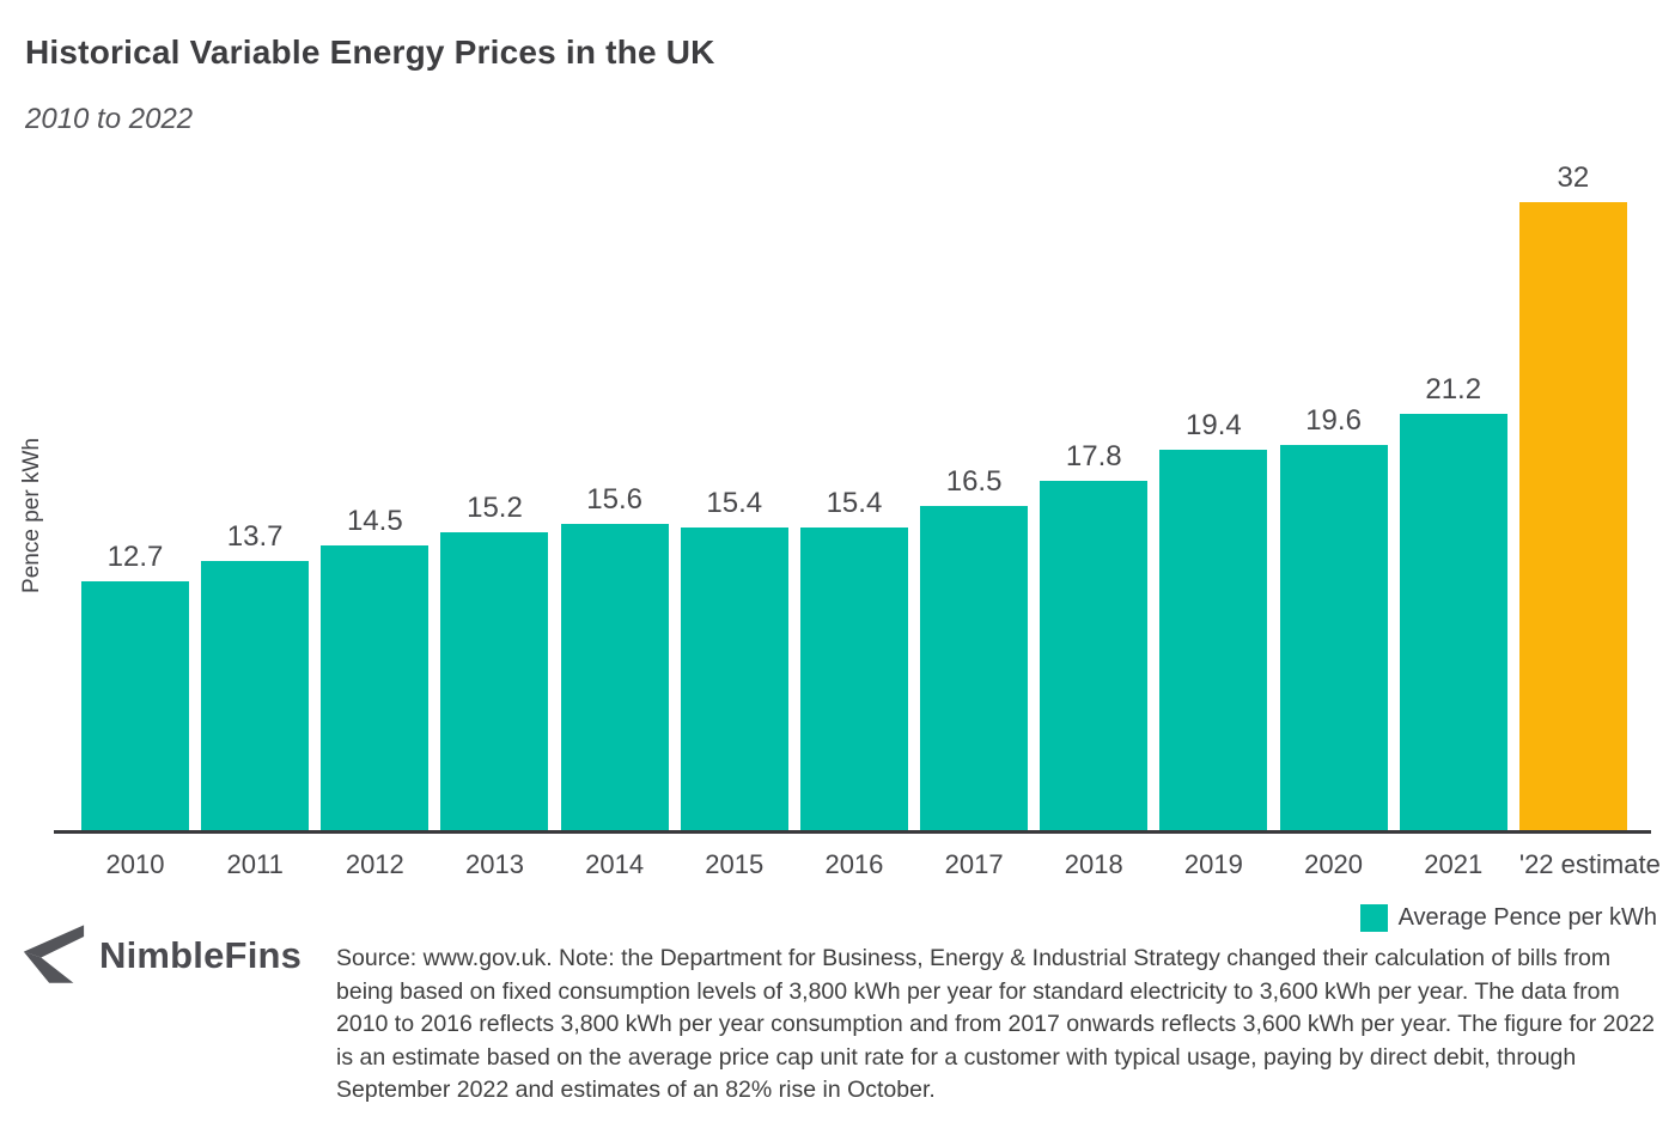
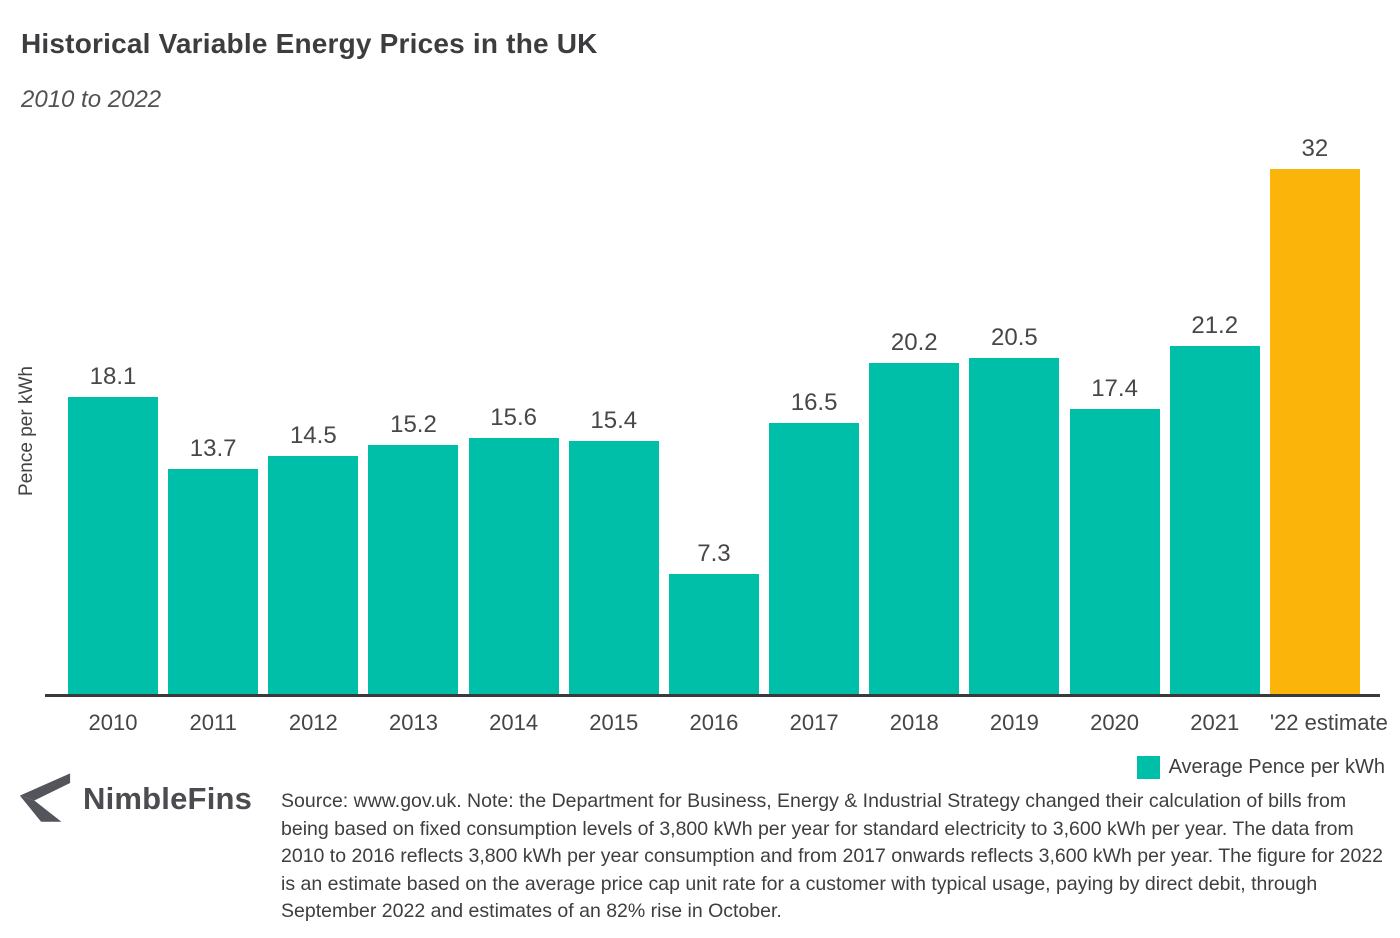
2010: 12.7 -> 18.1
2016: 15.4 -> 7.3
2018: 17.8 -> 20.2
2019: 19.4 -> 20.5
2020: 19.6 -> 17.4
